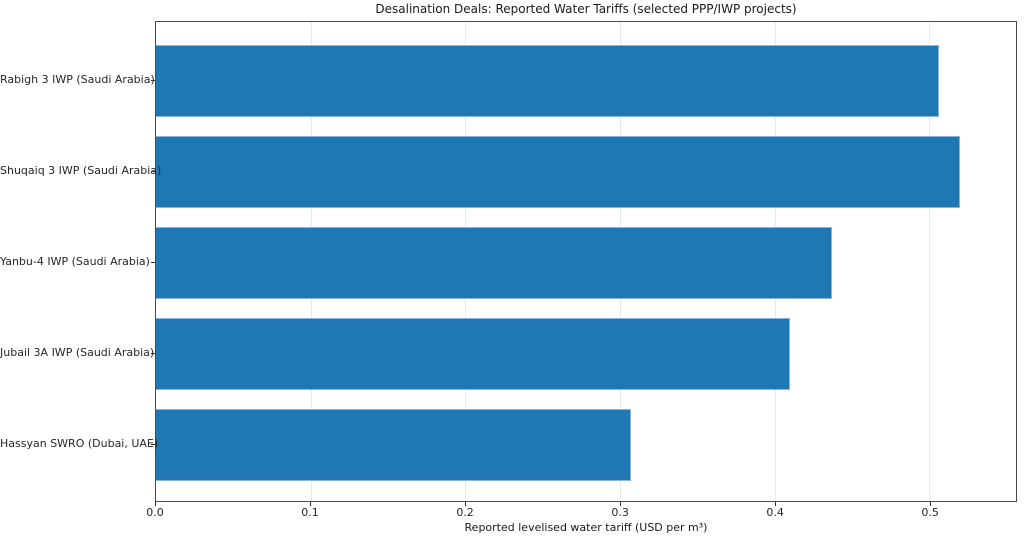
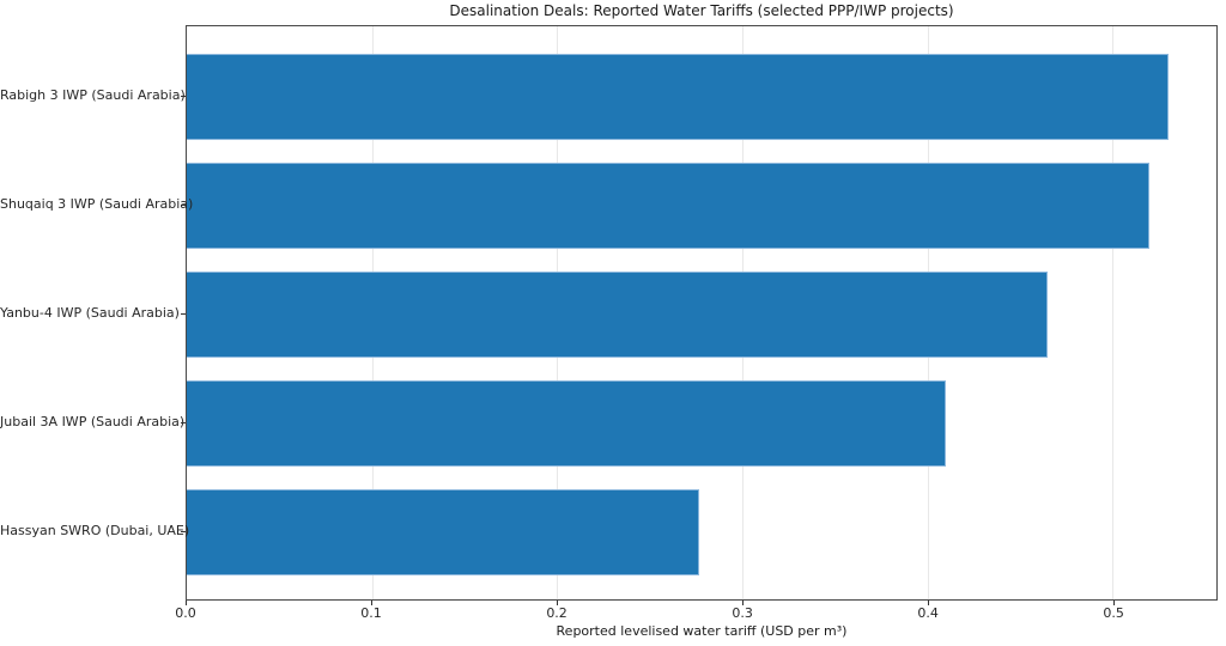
Rabigh 3 IWP (Saudi Arabia): 0.506 -> 0.530
Yanbu-4 IWP (Saudi Arabia): 0.437 -> 0.465
Hassyan SWRO (Dubai, UAE): 0.307 -> 0.277
